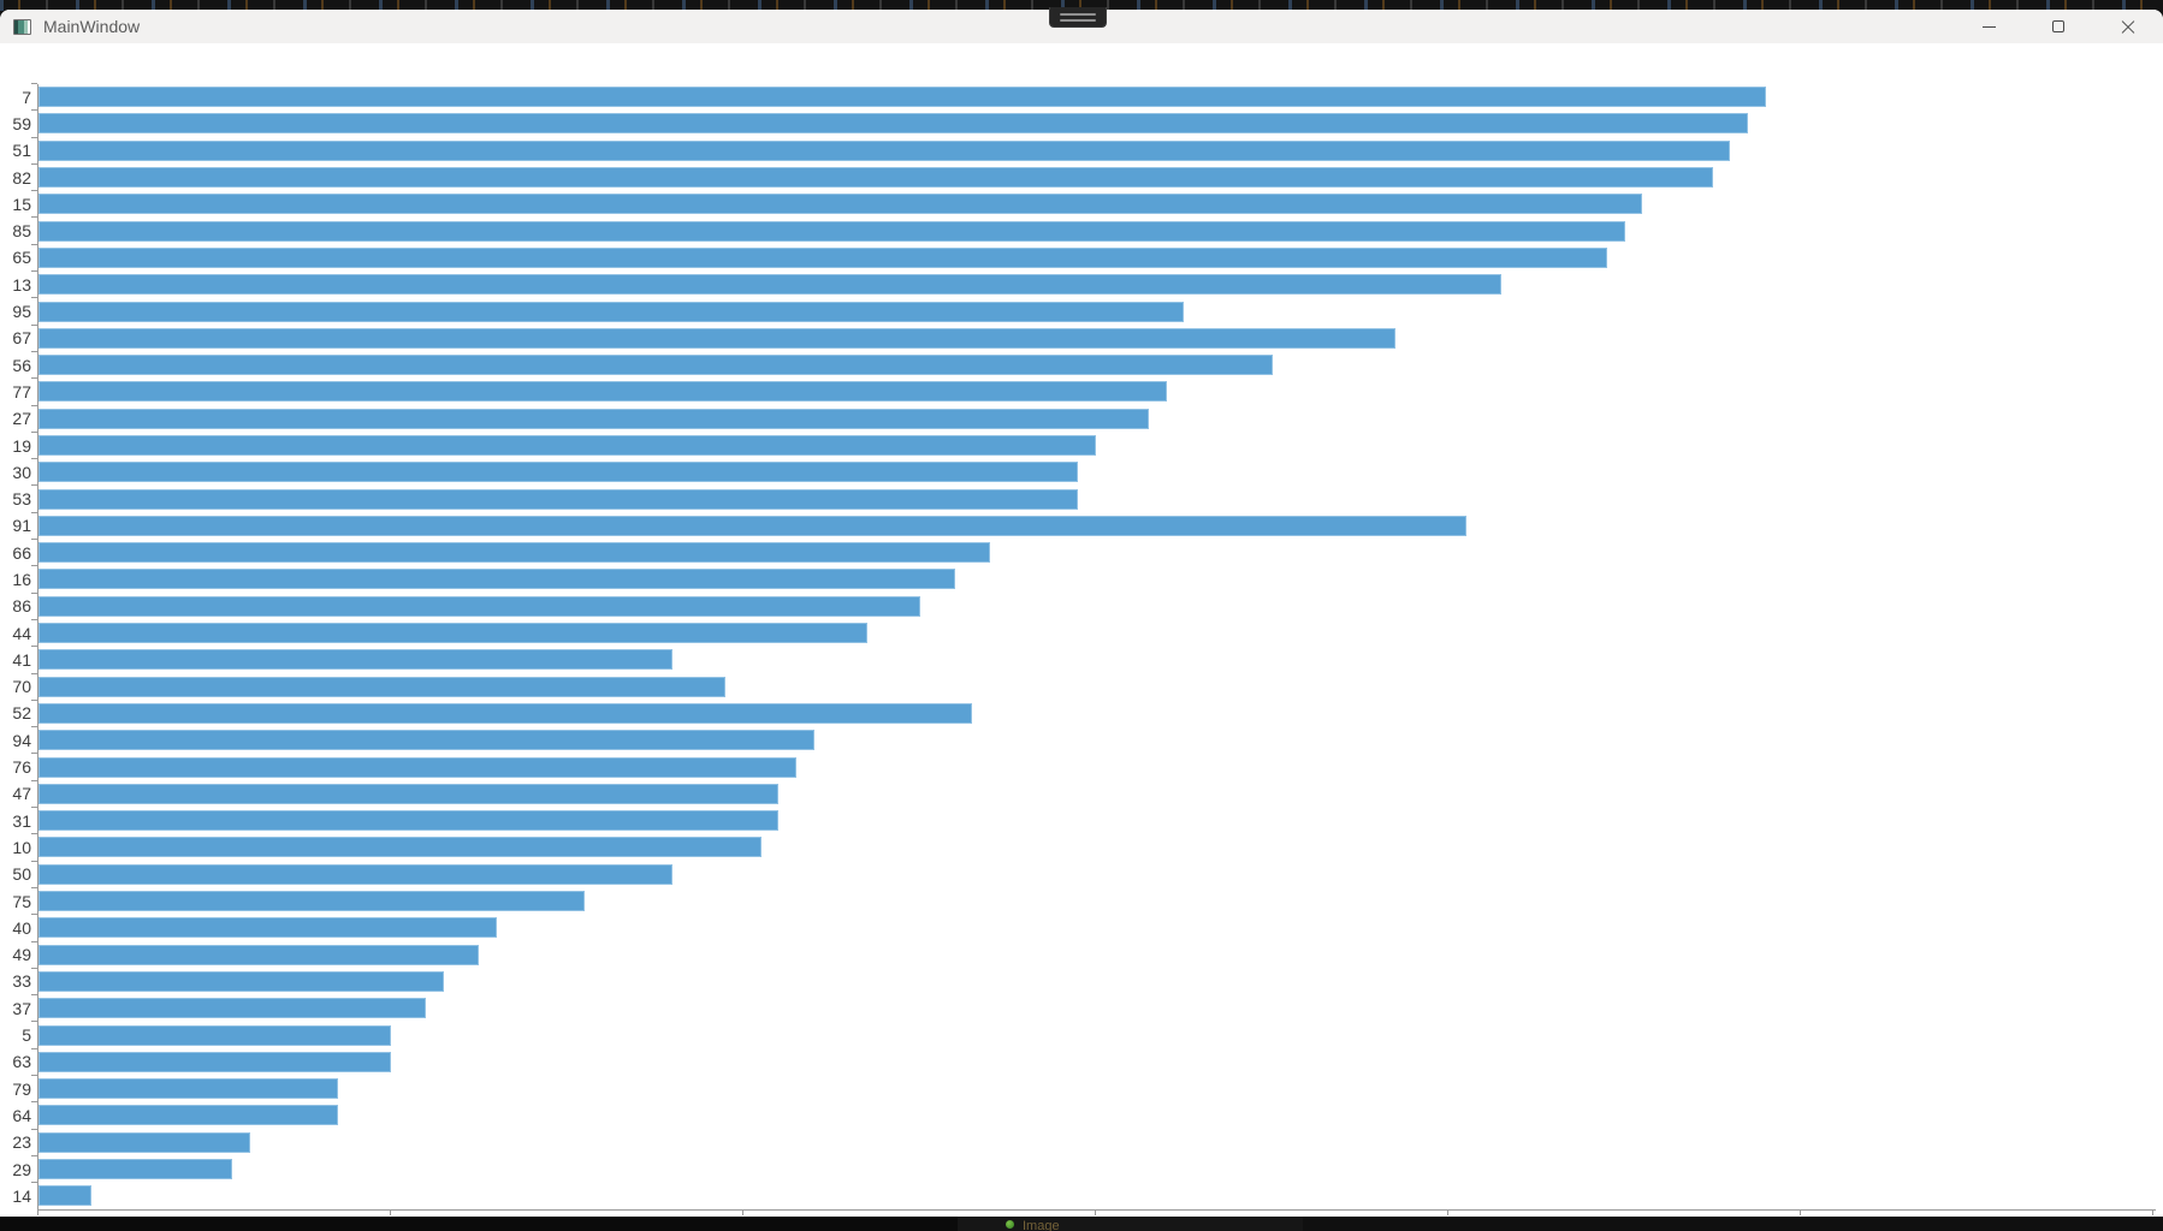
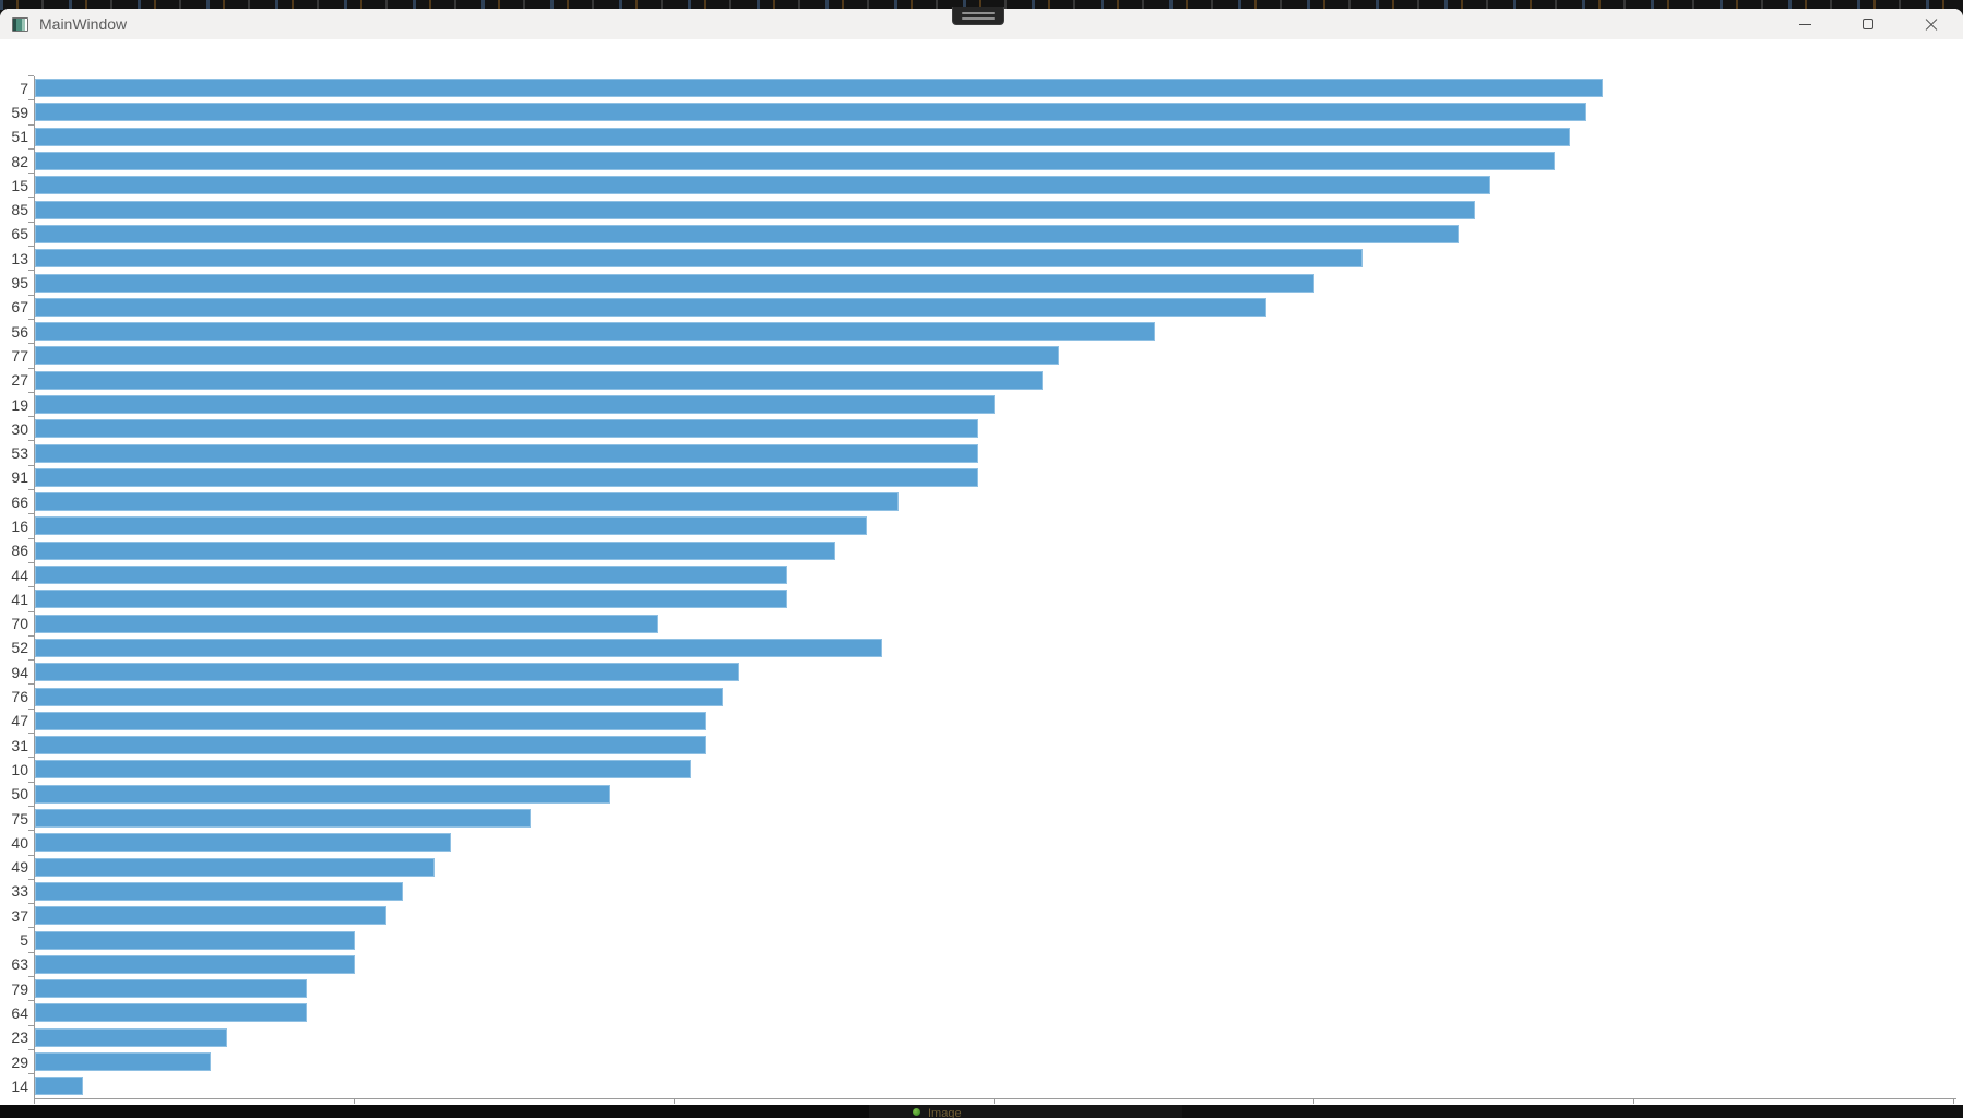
95: 65 -> 80
91: 81 -> 59
41: 36 -> 47
